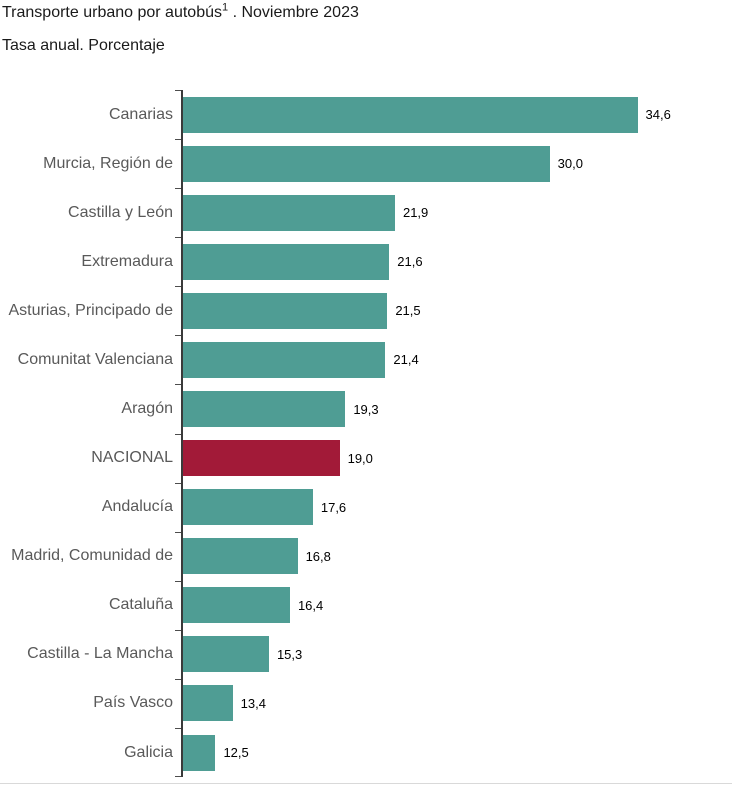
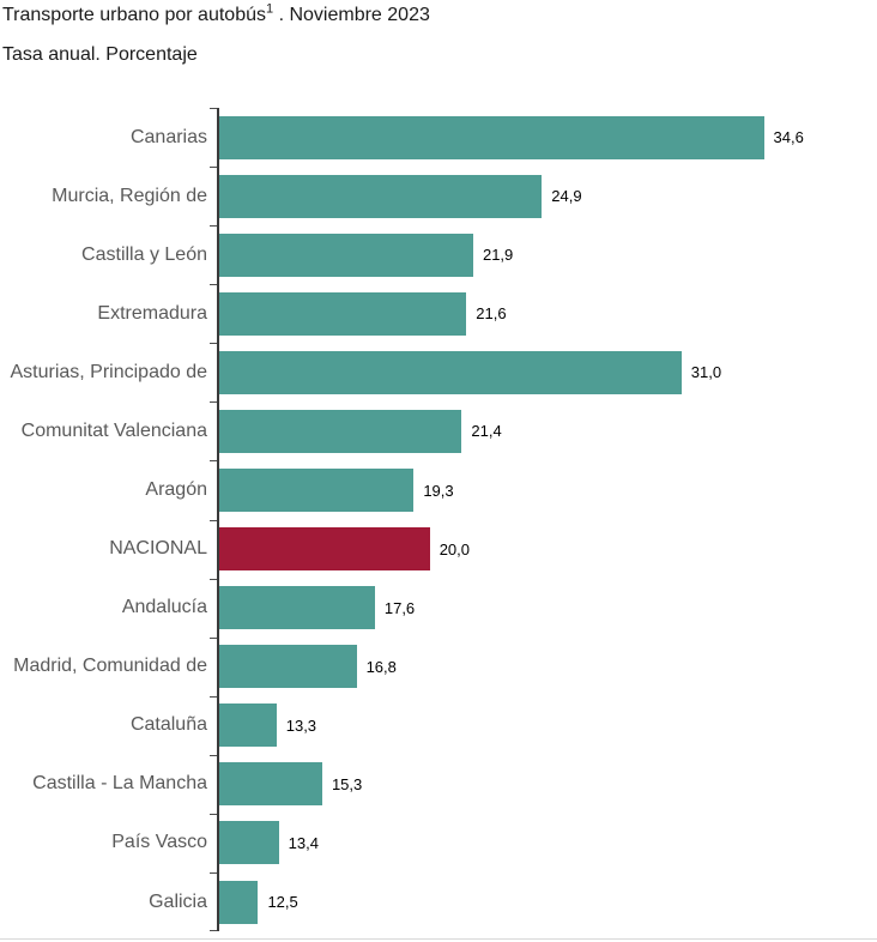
Murcia, Región de: 30,0 -> 24,9
Asturias, Principado de: 21,5 -> 31,0
NACIONAL: 19,0 -> 20,0
Cataluña: 16,4 -> 13,3
